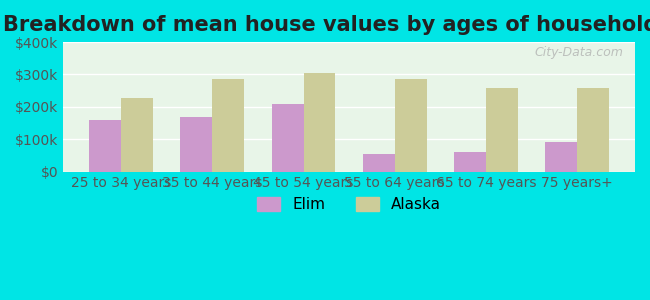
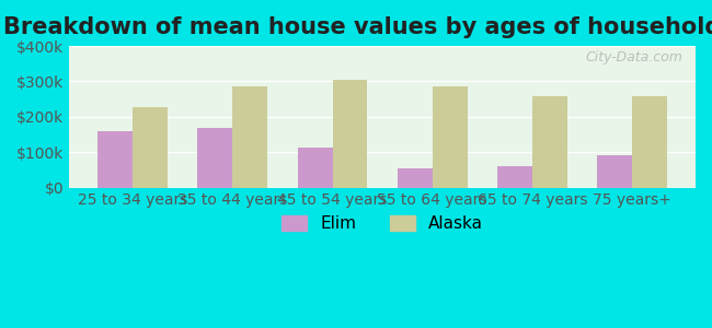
Elim/45 to 54 years: $210k -> $112k
